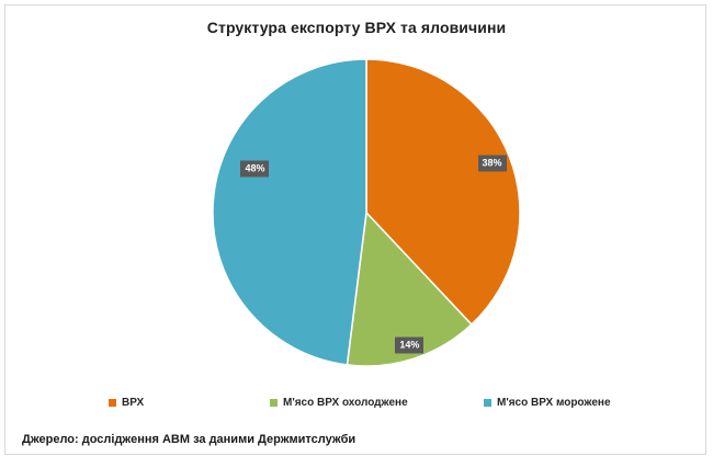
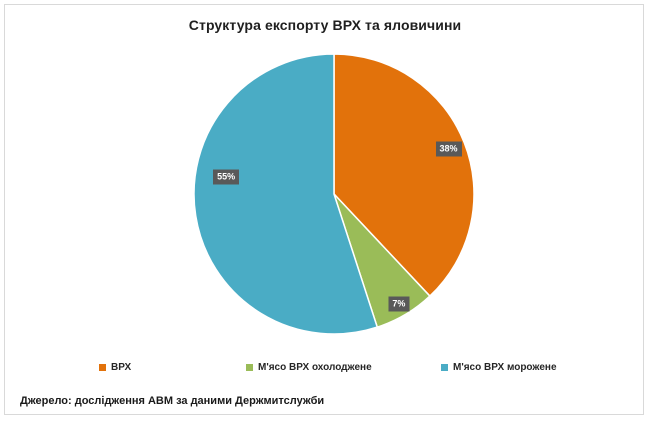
М'ясо ВРХ охолоджене: 14% -> 7%
М'ясо ВРХ морожене: 48% -> 55%
